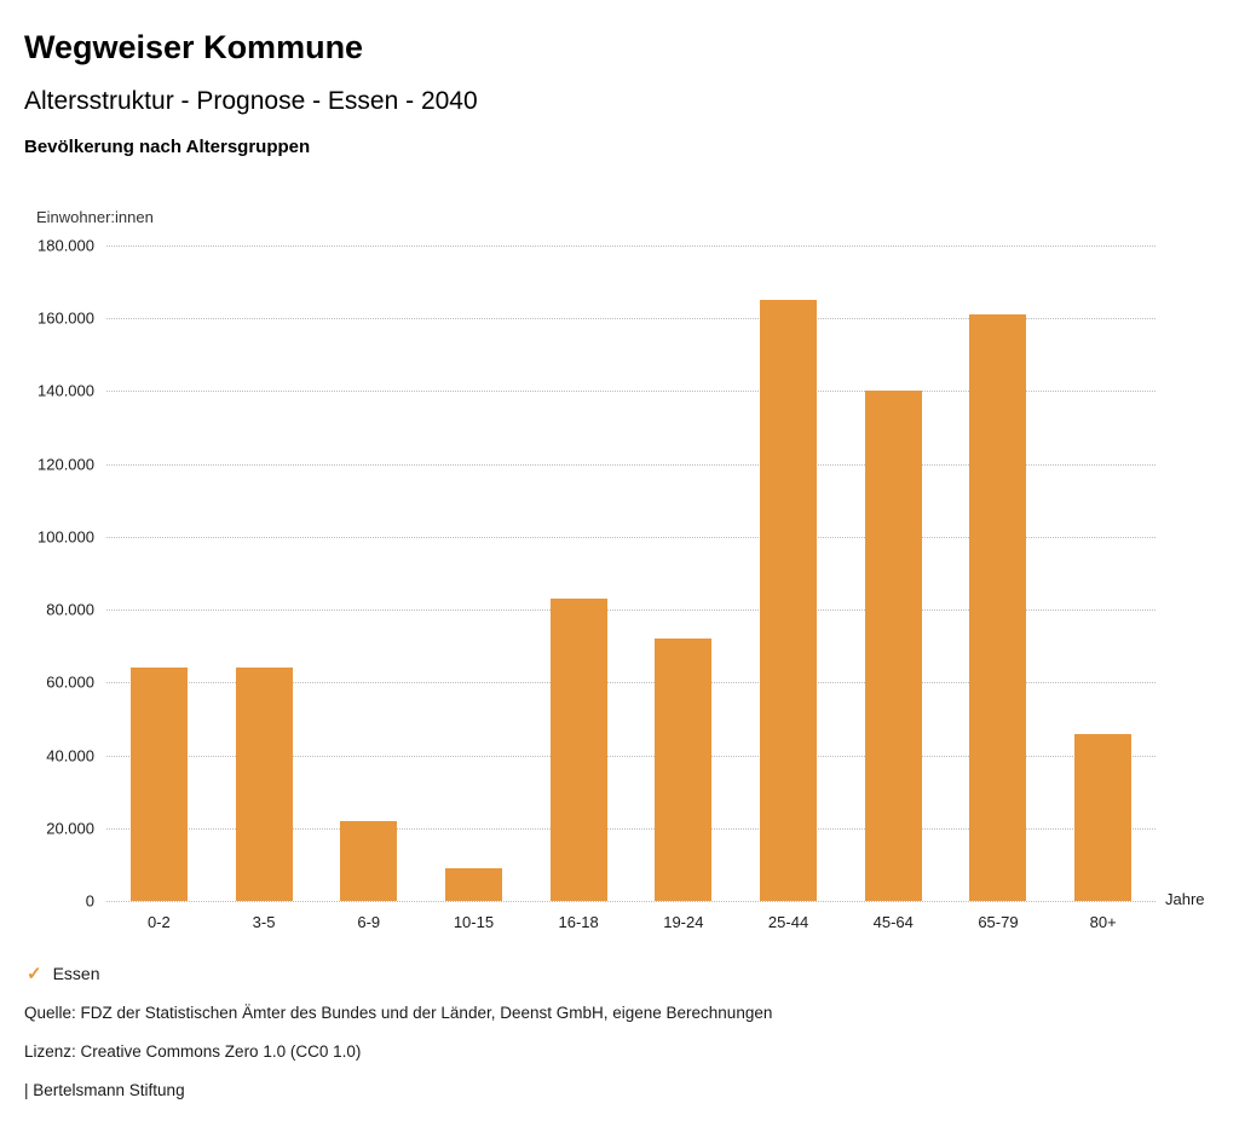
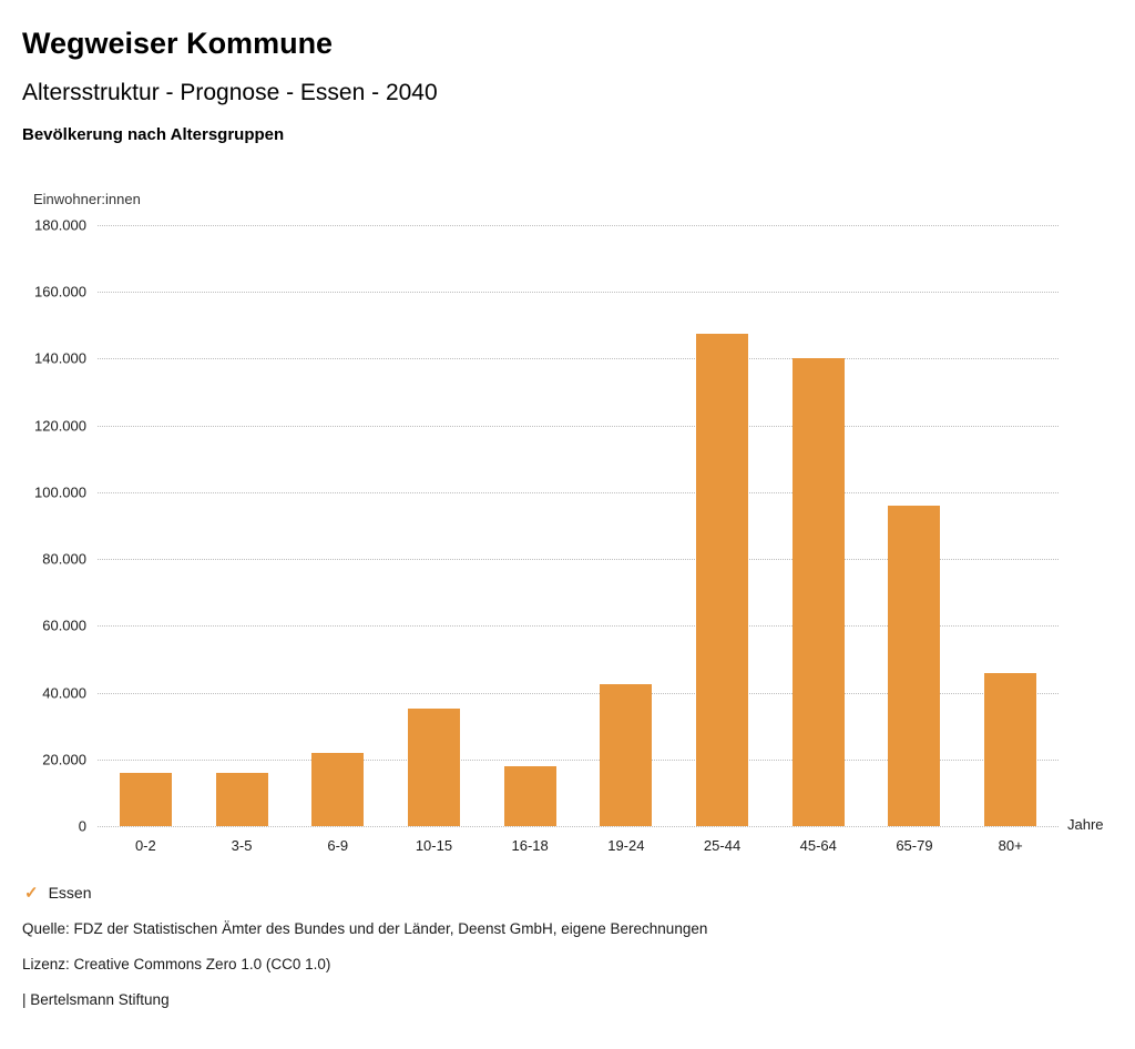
0-2: 64000 -> 16000
3-5: 64000 -> 16000
10-15: 9000 -> 35000
16-18: 83000 -> 18000
19-24: 72000 -> 42000
25-44: 165000 -> 148000
65-79: 161000 -> 96000
